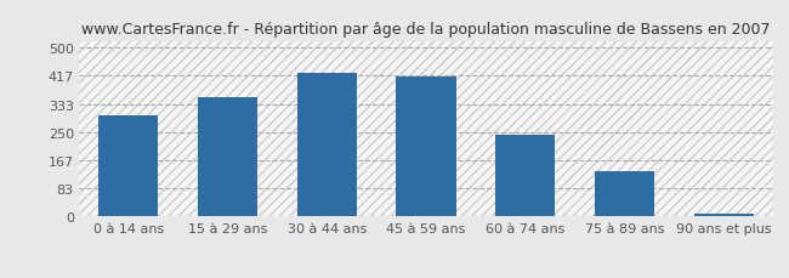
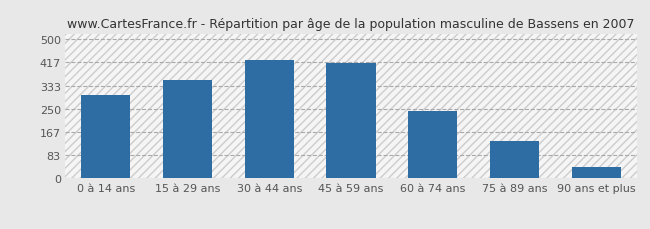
90 ans et plus: 10 -> 40
